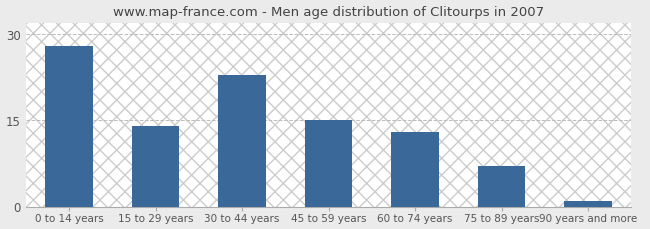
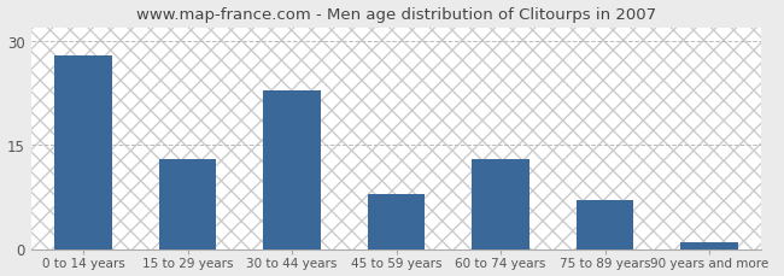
15 to 29 years: 14 -> 13
45 to 59 years: 15 -> 8
